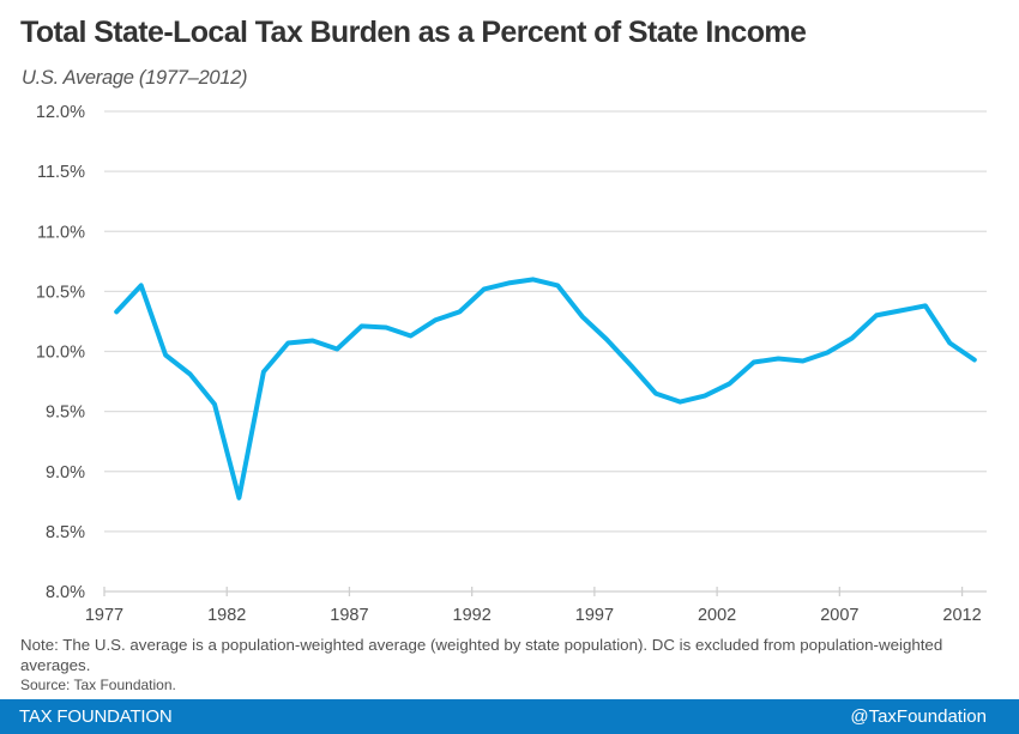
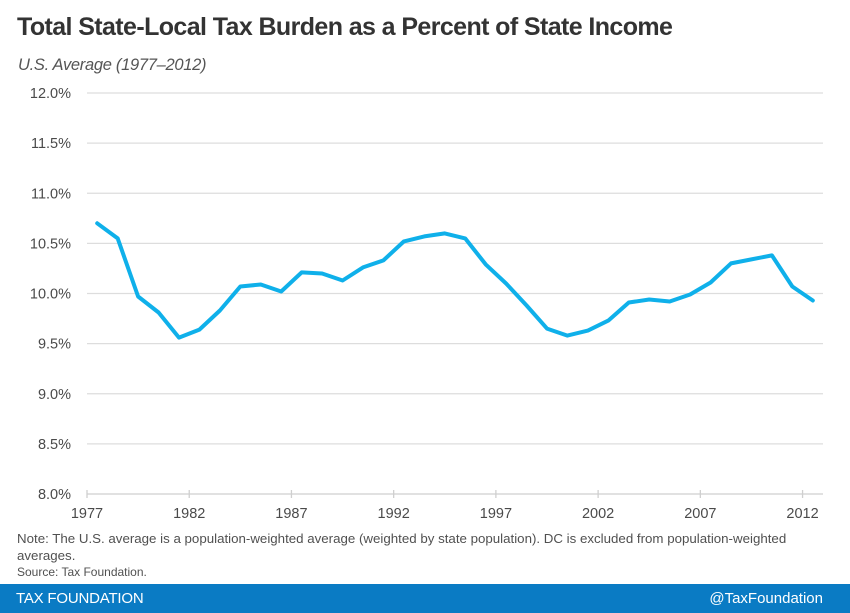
1977: 10.33% -> 10.70%
1982: 8.78% -> 9.64%
